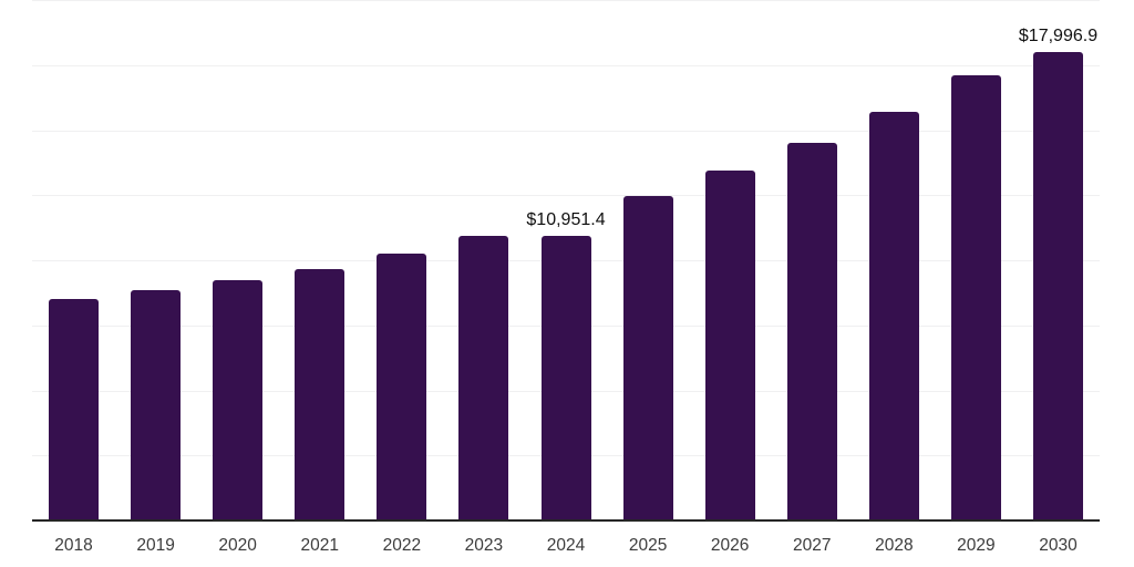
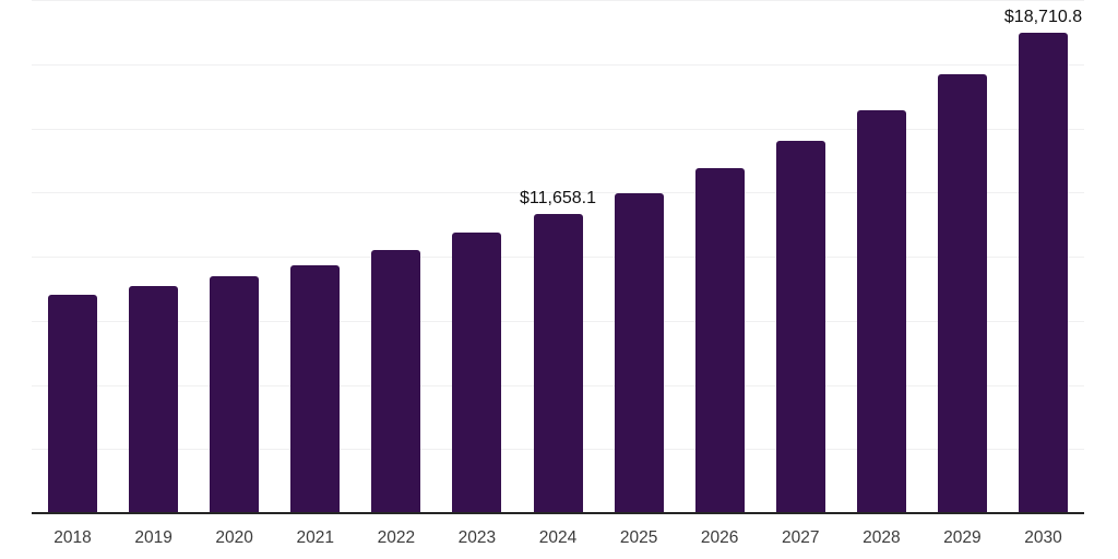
2024: $10,951.4 -> $11,658.1
2030: $17,996.9 -> $18,710.8
